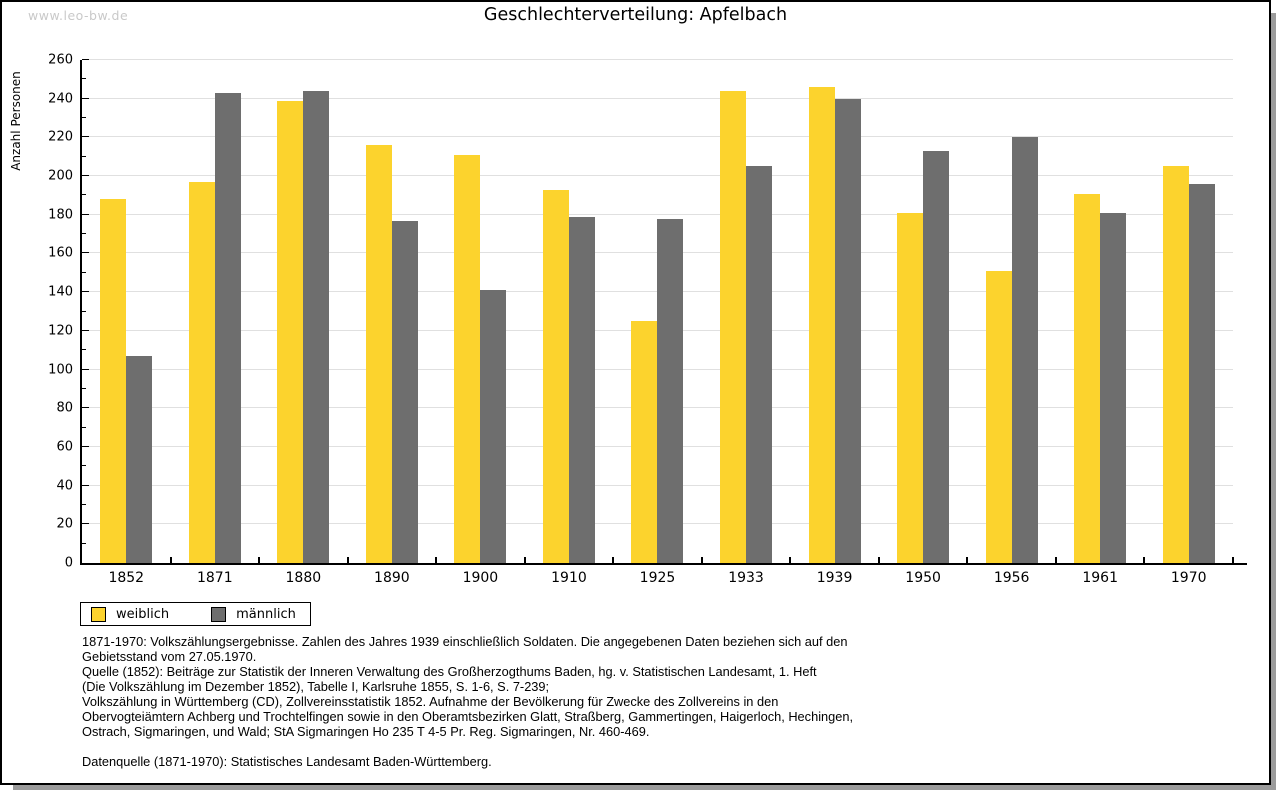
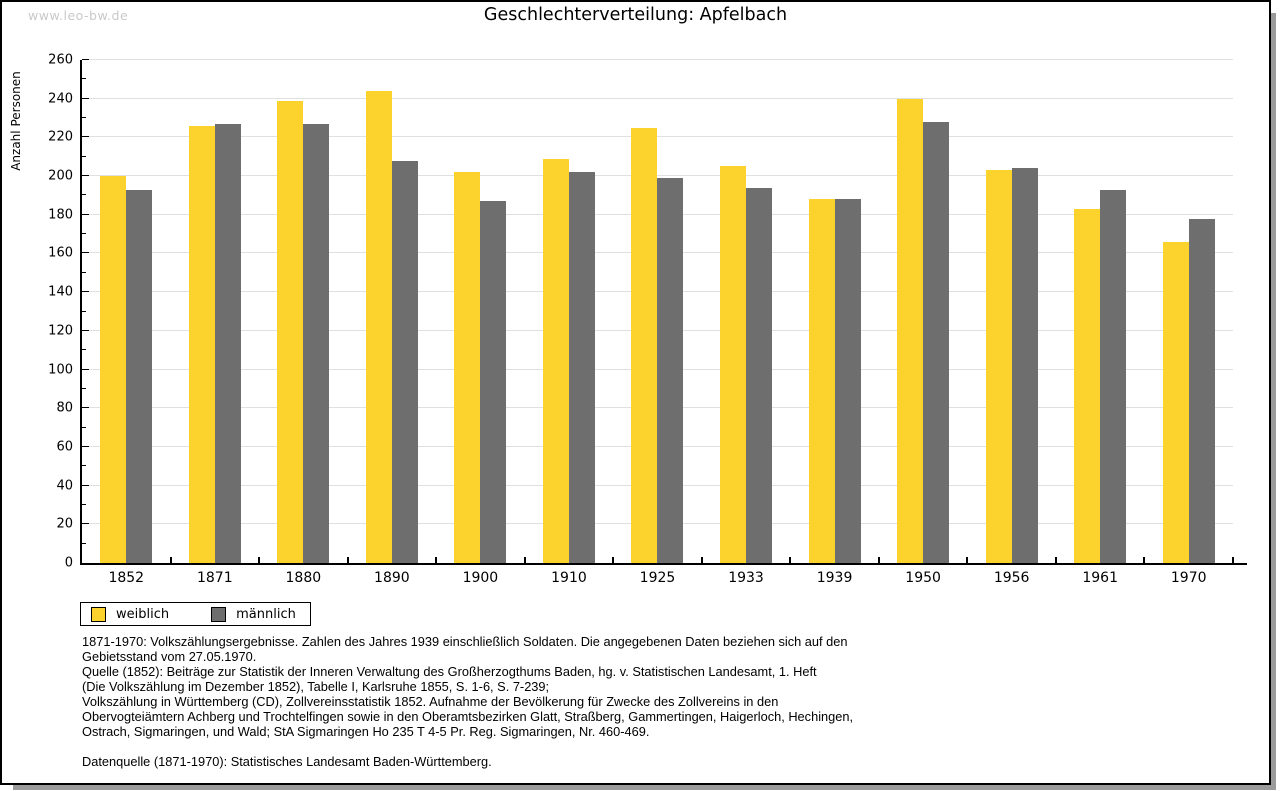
weiblich/1852: 188 -> 200
männlich/1852: 107 -> 193
weiblich/1871: 197 -> 226
männlich/1871: 243 -> 227
männlich/1880: 244 -> 227
weiblich/1890: 216 -> 244
männlich/1890: 177 -> 208
weiblich/1900: 211 -> 202
männlich/1900: 141 -> 187
weiblich/1910: 193 -> 209
männlich/1910: 179 -> 202
weiblich/1925: 125 -> 225
männlich/1925: 178 -> 199
weiblich/1933: 244 -> 205
männlich/1933: 205 -> 194
weiblich/1939: 246 -> 188
männlich/1939: 240 -> 188
weiblich/1950: 181 -> 240
männlich/1950: 213 -> 228
weiblich/1956: 151 -> 203
männlich/1956: 220 -> 204
weiblich/1961: 191 -> 183
männlich/1961: 181 -> 193
weiblich/1970: 205 -> 166
männlich/1970: 196 -> 178
